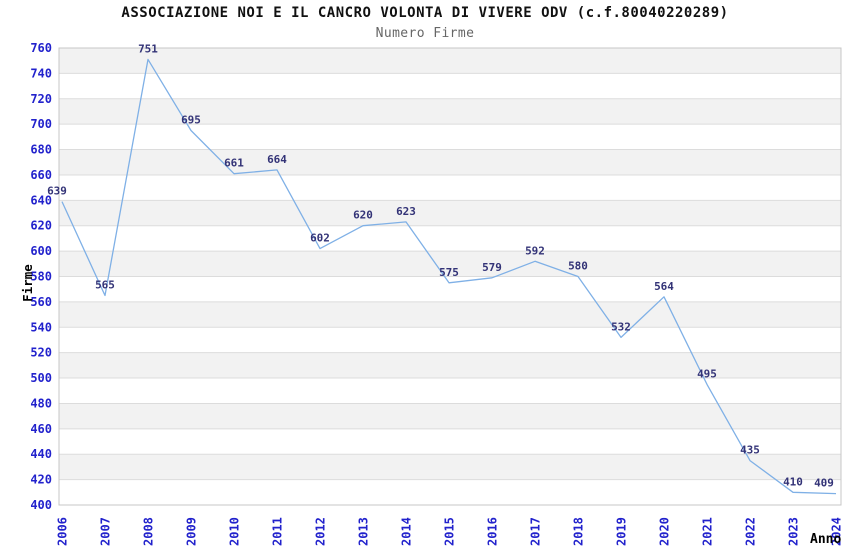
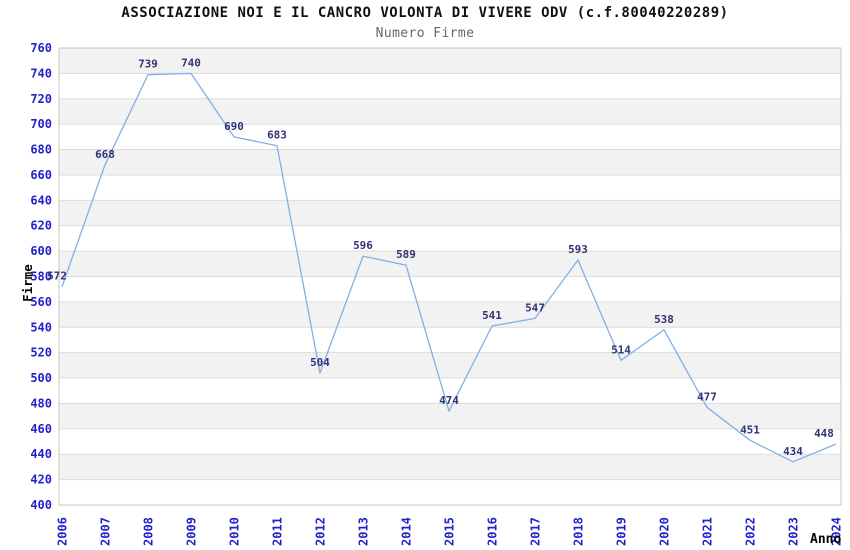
2006: 639 -> 572
2007: 565 -> 668
2008: 751 -> 739
2009: 695 -> 740
2010: 661 -> 690
2011: 664 -> 683
2012: 602 -> 504
2013: 620 -> 596
2014: 623 -> 589
2015: 575 -> 474
2016: 579 -> 541
2017: 592 -> 547
2018: 580 -> 593
2019: 532 -> 514
2020: 564 -> 538
2021: 495 -> 477
2022: 435 -> 451
2023: 410 -> 434
2024: 409 -> 448
